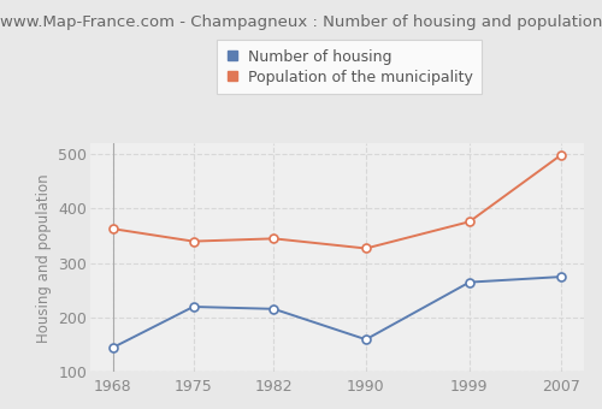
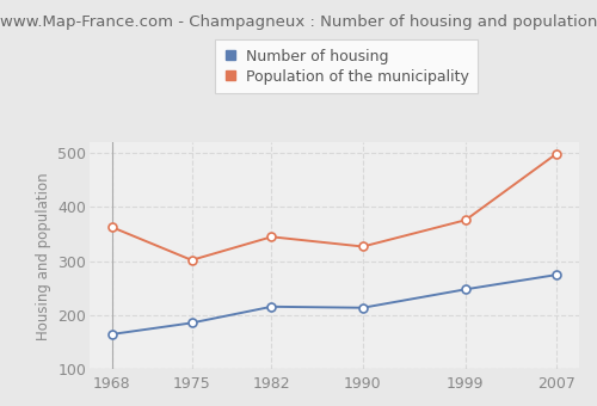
Number of housing/1968: 145 -> 165
Number of housing/1975: 220 -> 186
Population of the municipality/1975: 340 -> 302
Number of housing/1990: 160 -> 214
Number of housing/1999: 265 -> 248
